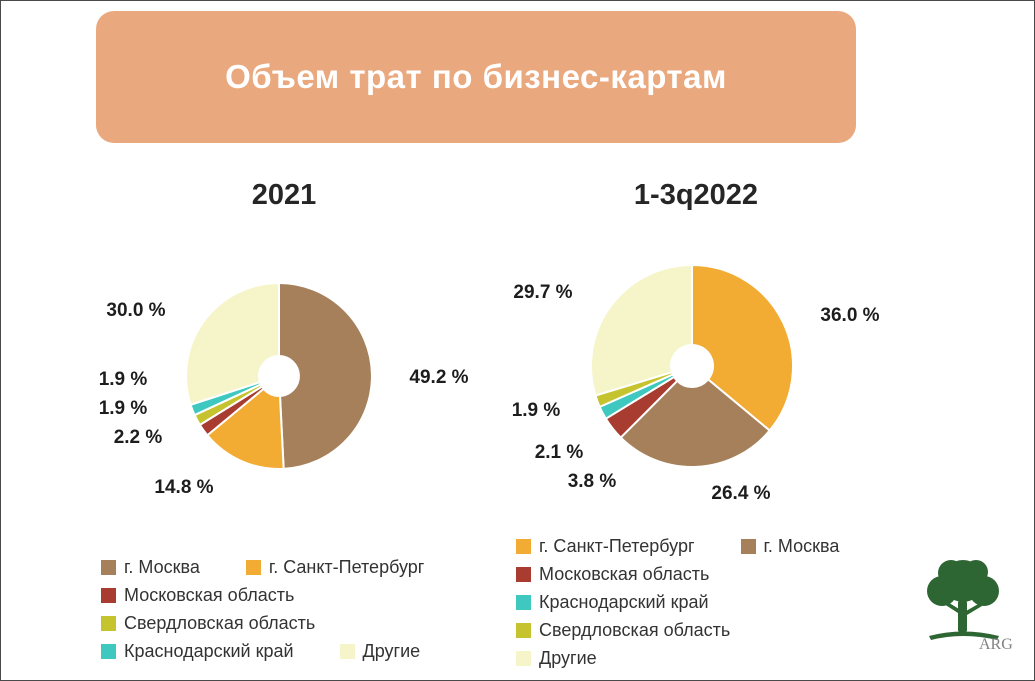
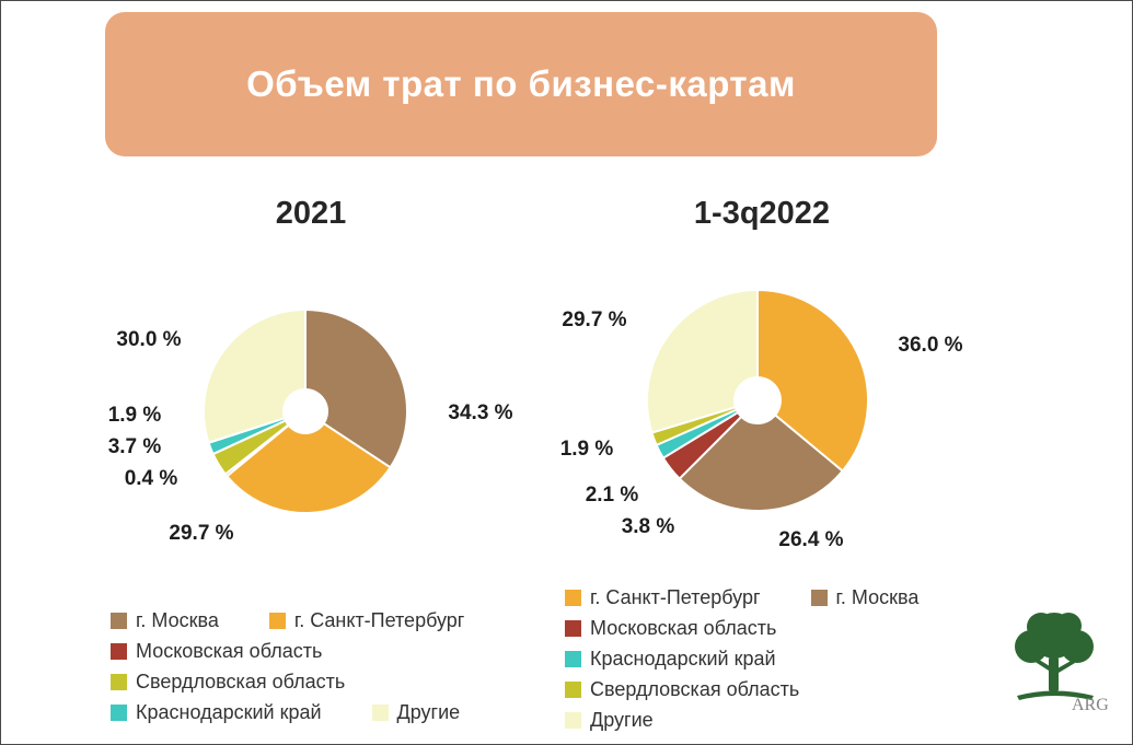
2021/г. Москва: 49.2 -> 34.3
2021/г. Санкт-Петербург: 14.8 -> 29.7
2021/Московская область: 2.2 -> 0.4
2021/Свердловская область: 1.9 -> 3.7
